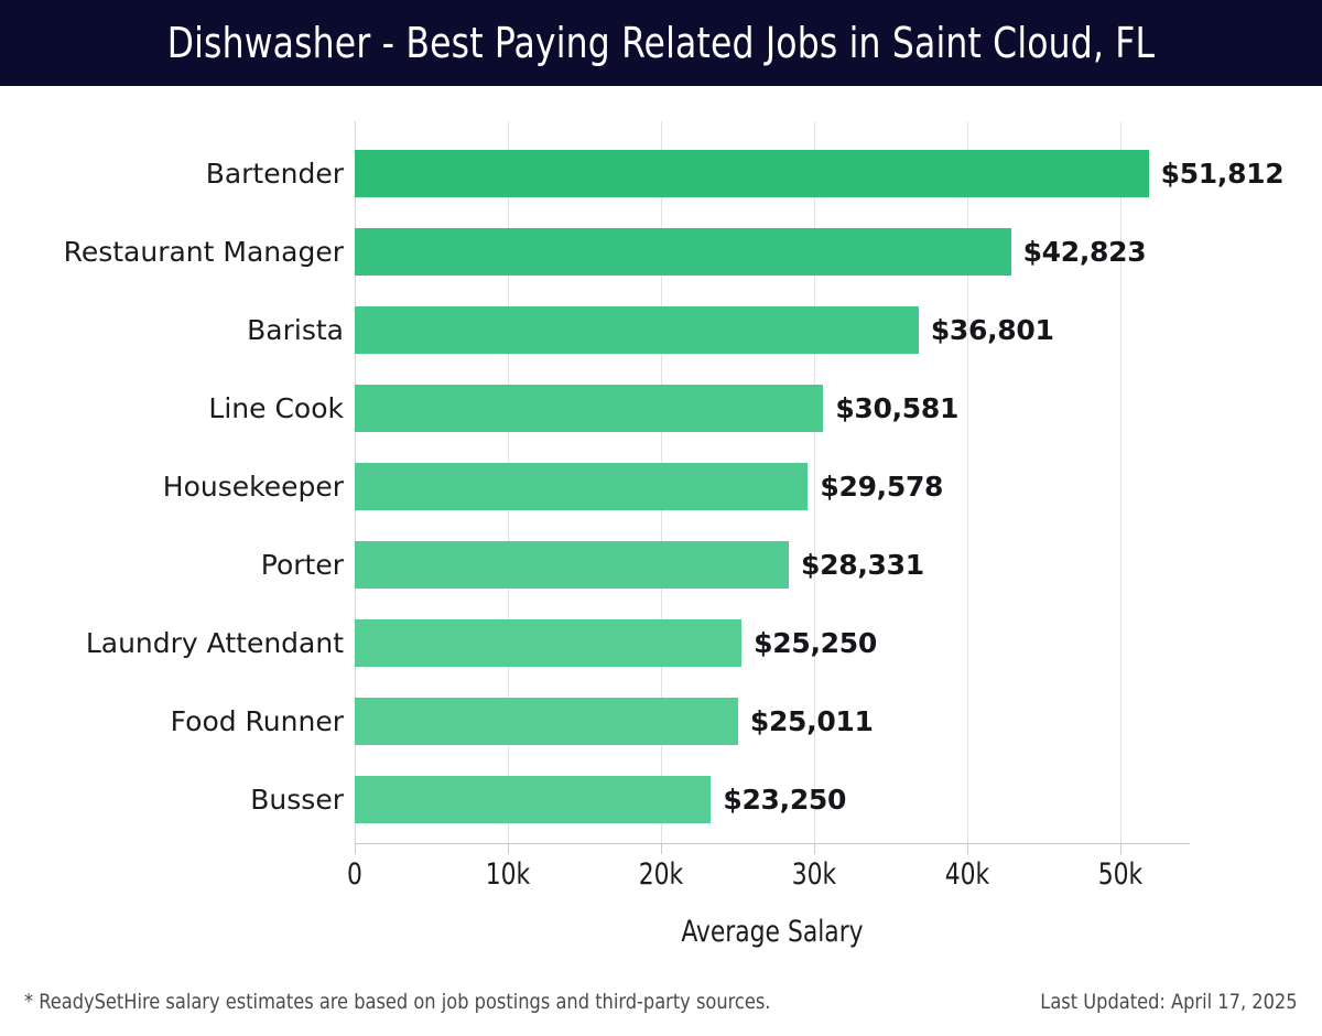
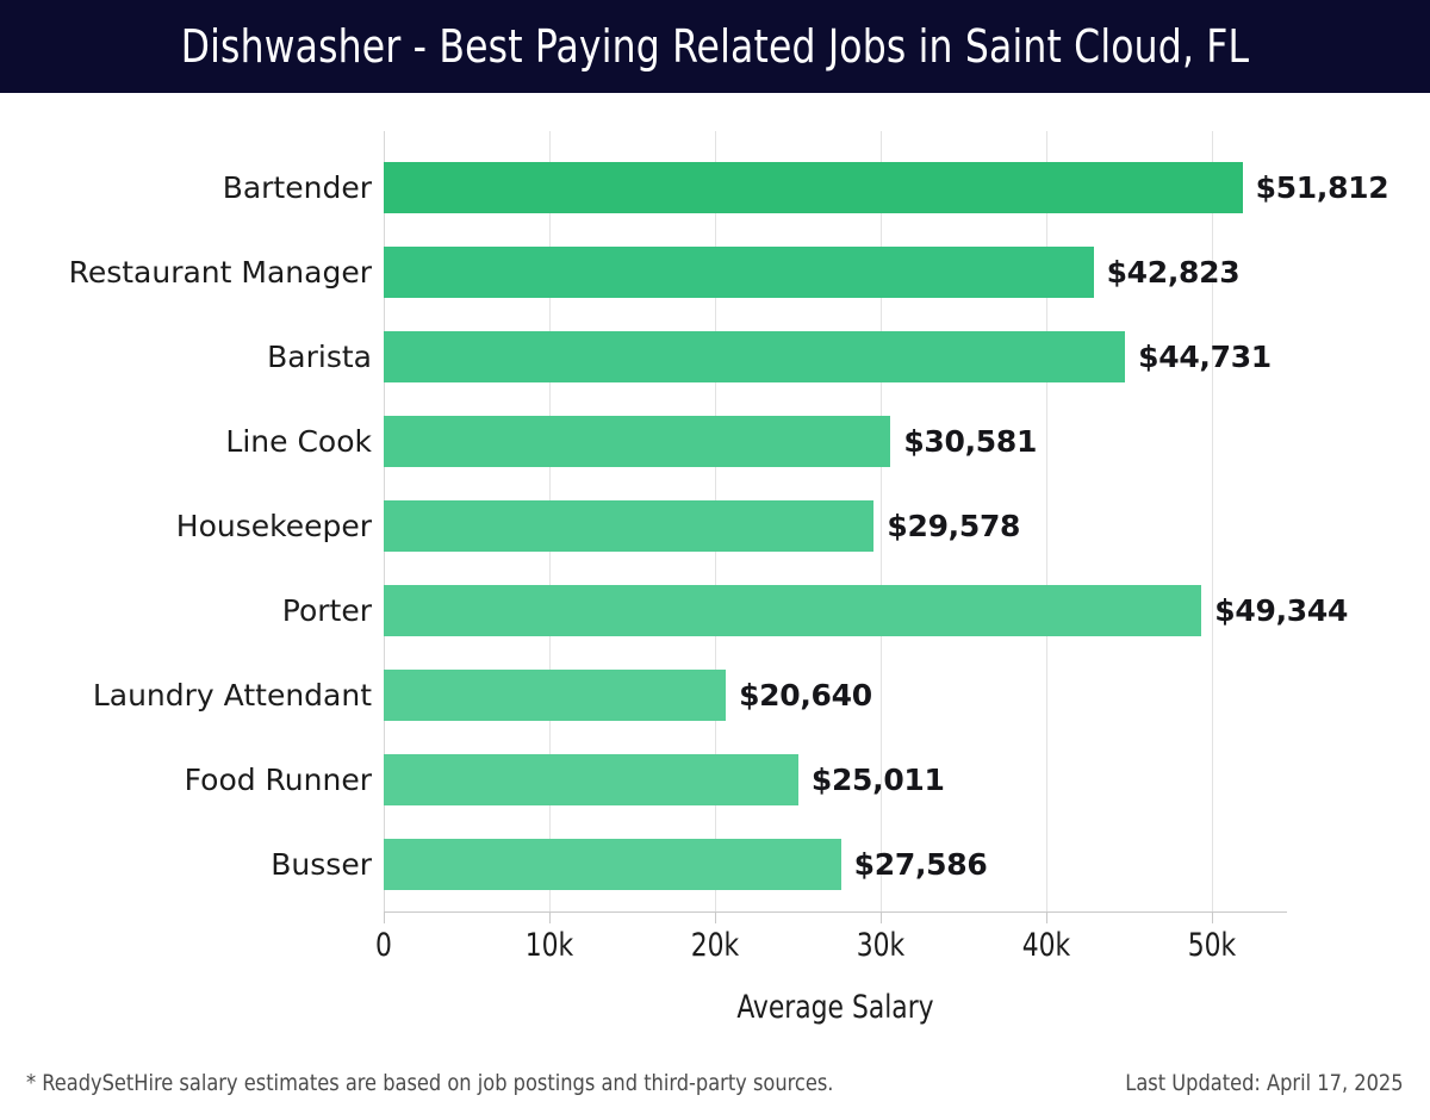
Barista: $36,801 -> $44,731
Porter: $28,331 -> $49,344
Laundry Attendant: $25,250 -> $20,640
Busser: $23,250 -> $27,586
